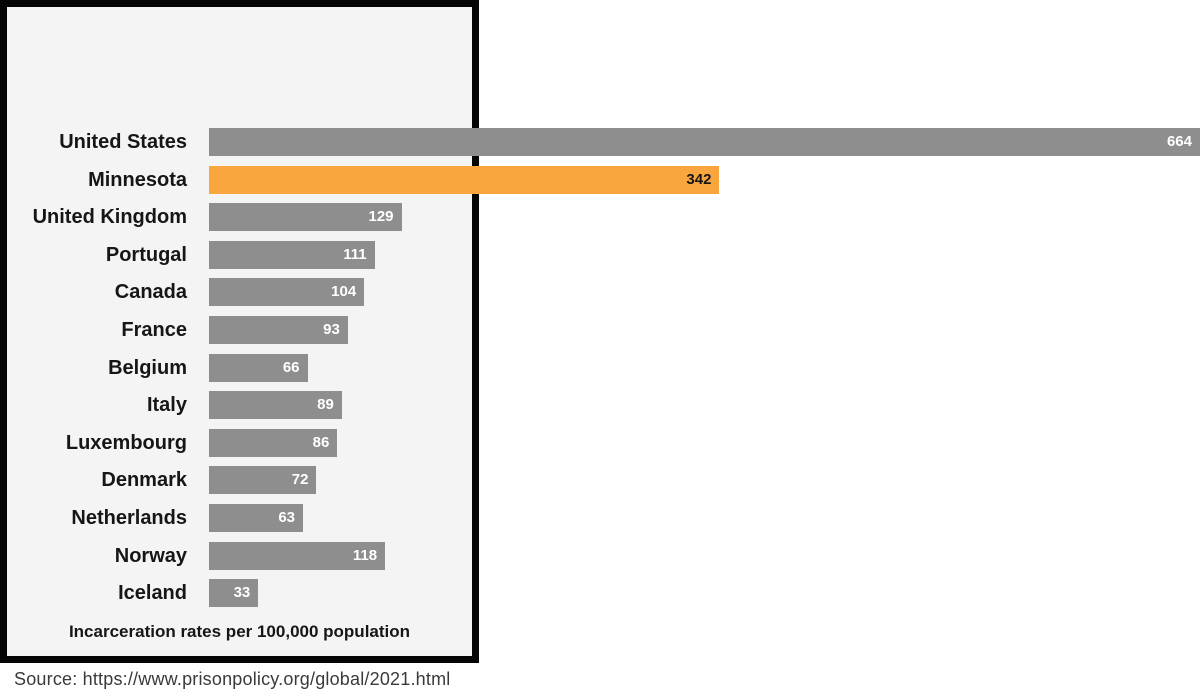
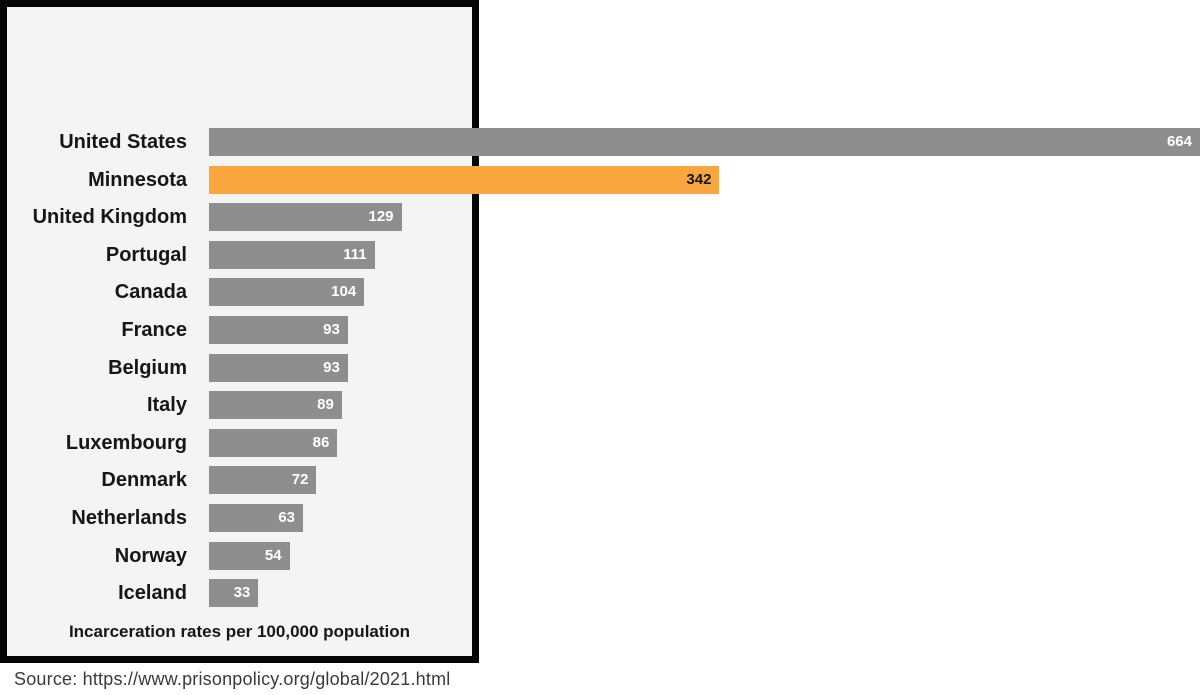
Belgium: 66 -> 93
Norway: 118 -> 54
